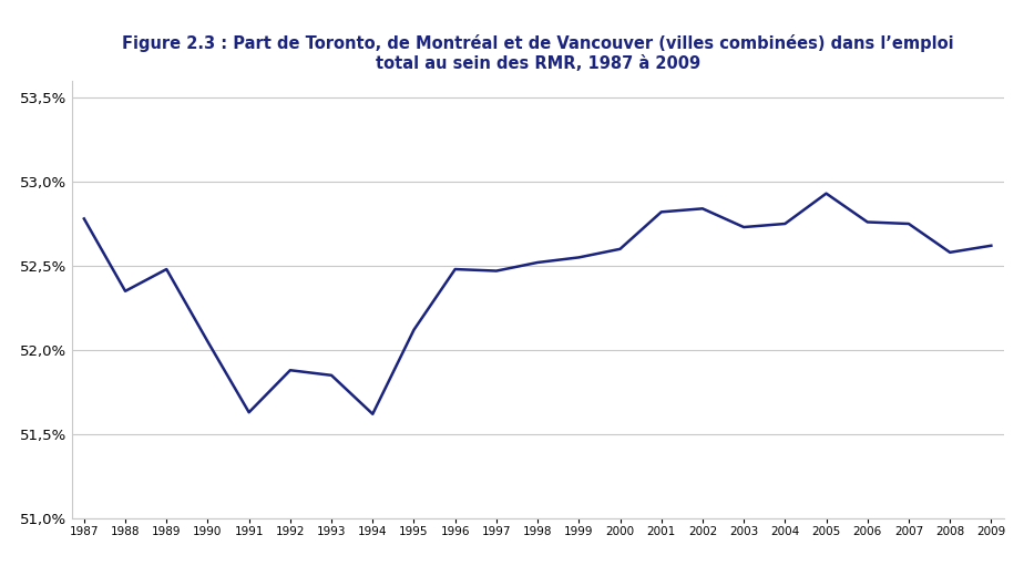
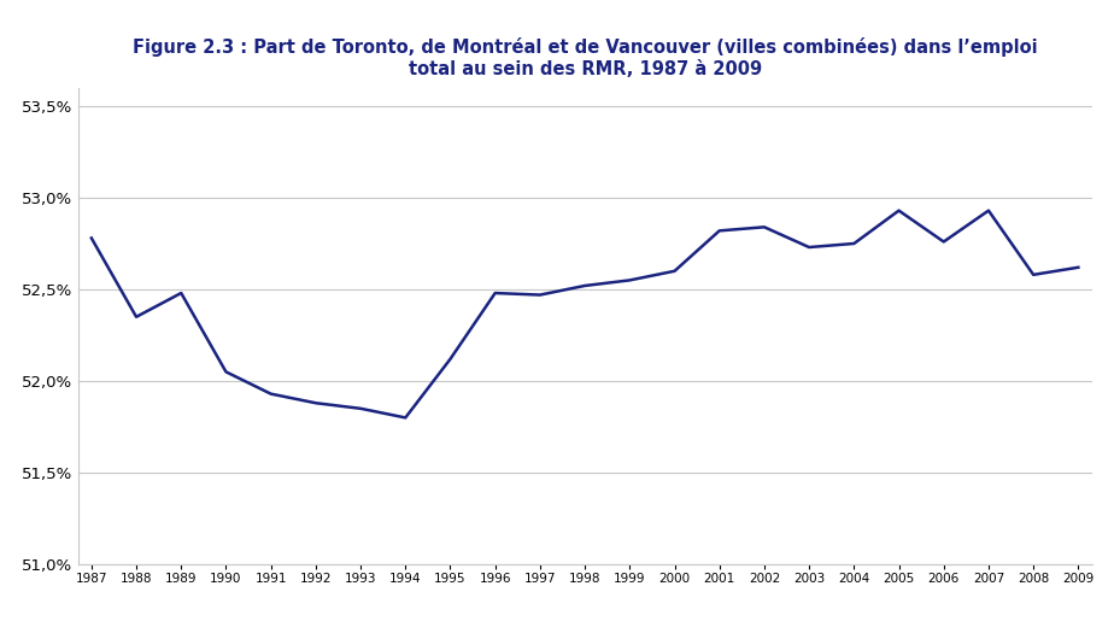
1991: 51,63% -> 51,93%
1994: 51,62% -> 51,80%
2007: 52,75% -> 52,93%
